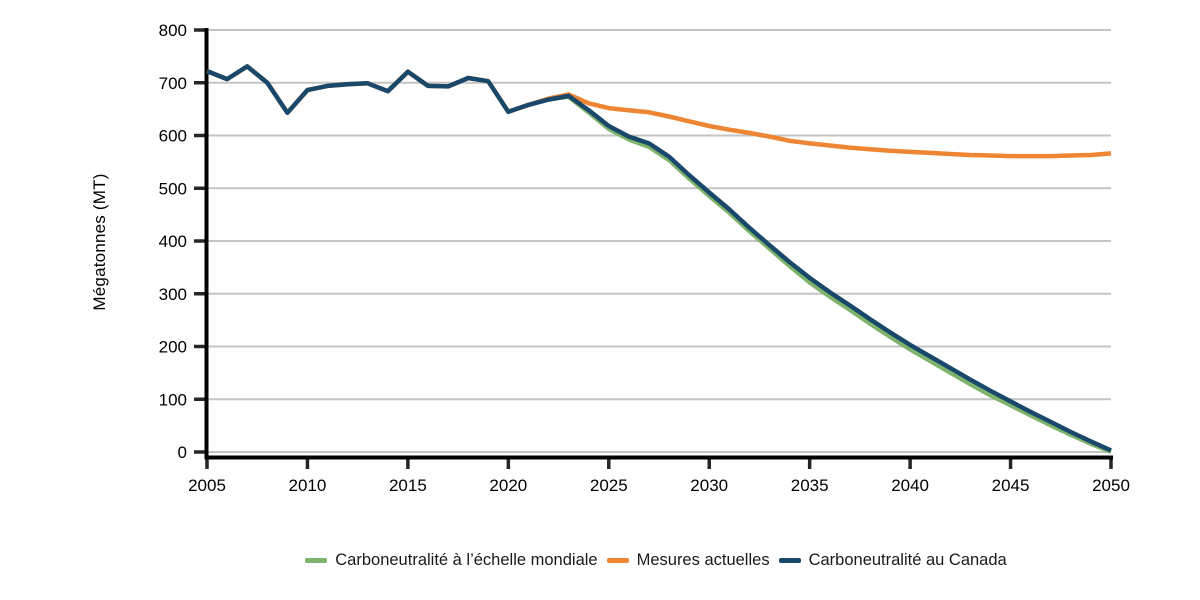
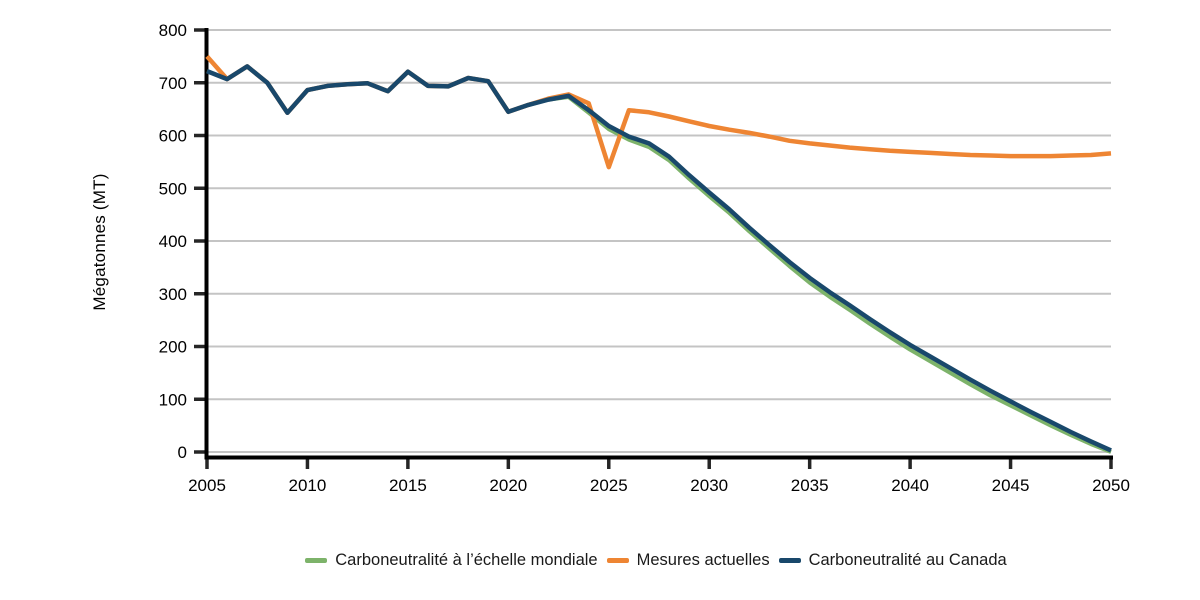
Mesures actuelles/2005: 720 -> 750
Mesures actuelles/2025: 650 -> 540
